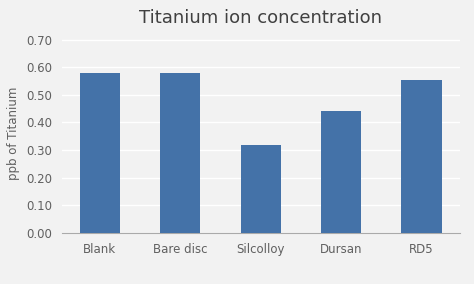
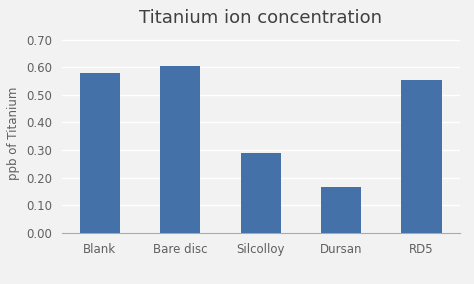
Bare disc: 0.578 -> 0.605
Silcolloy: 0.320 -> 0.290
Dursan: 0.440 -> 0.165
